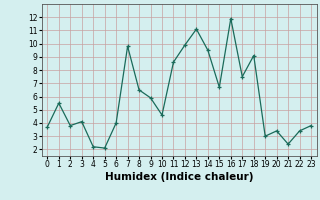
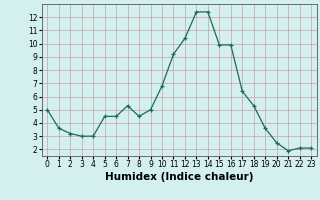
0: 3.7 -> 5.0
1: 5.5 -> 3.6
2: 3.8 -> 3.2
3: 4.1 -> 3.0
4: 2.2 -> 3.0
5: 2.1 -> 4.5
6: 4.0 -> 4.5
7: 9.8 -> 5.3
8: 6.5 -> 4.5
9: 5.9 -> 5.0
10: 4.6 -> 6.8
11: 8.6 -> 9.2
12: 9.9 -> 10.4
13: 11.1 -> 12.4
14: 9.5 -> 12.4
15: 6.7 -> 9.9
16: 11.9 -> 9.9
17: 7.5 -> 6.4
18: 9.1 -> 5.3
19: 3.0 -> 3.6
20: 3.4 -> 2.5
21: 2.4 -> 1.9
22: 3.4 -> 2.1
23: 3.8 -> 2.1
